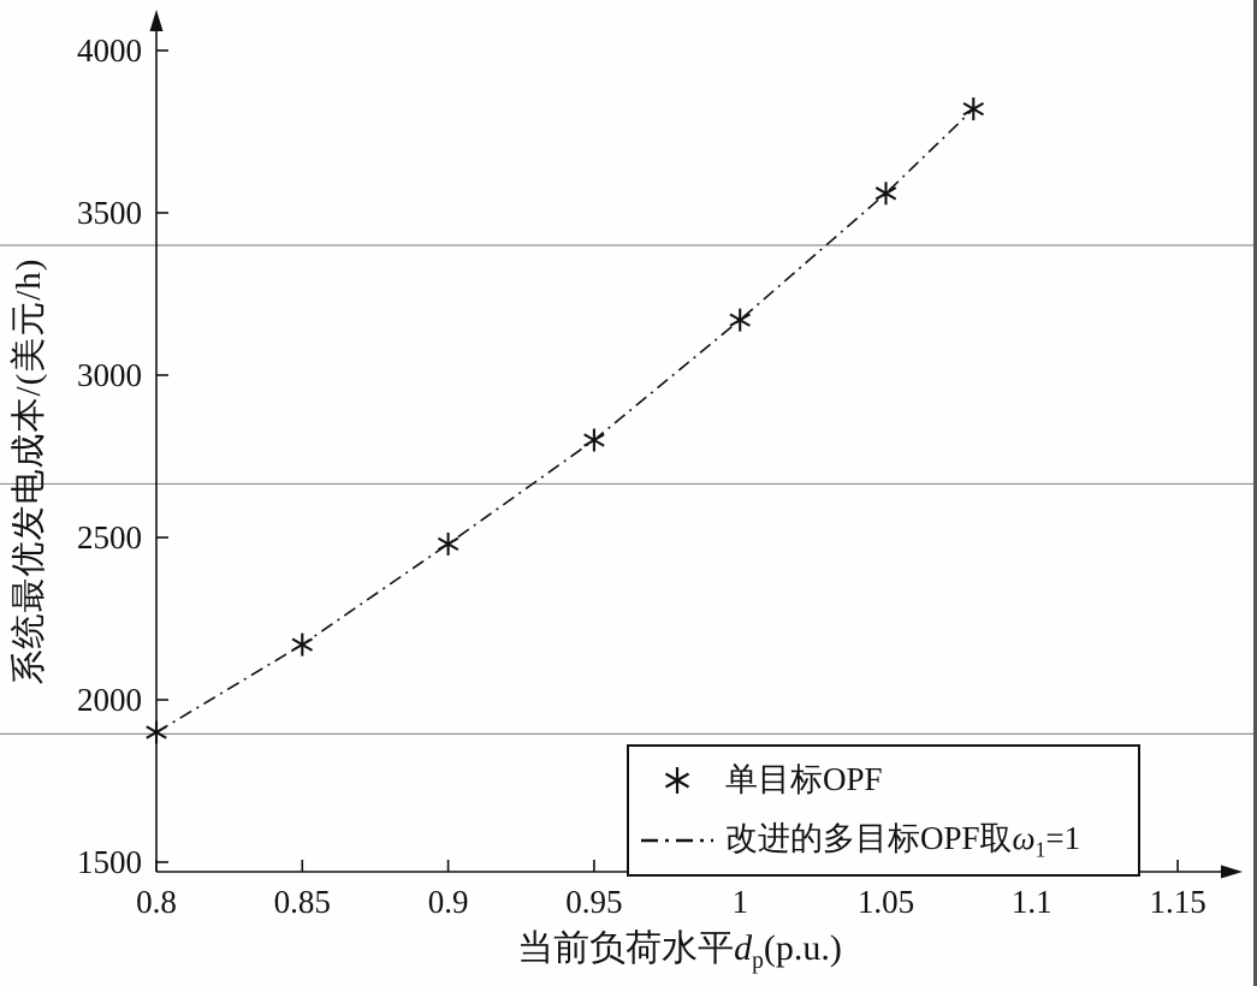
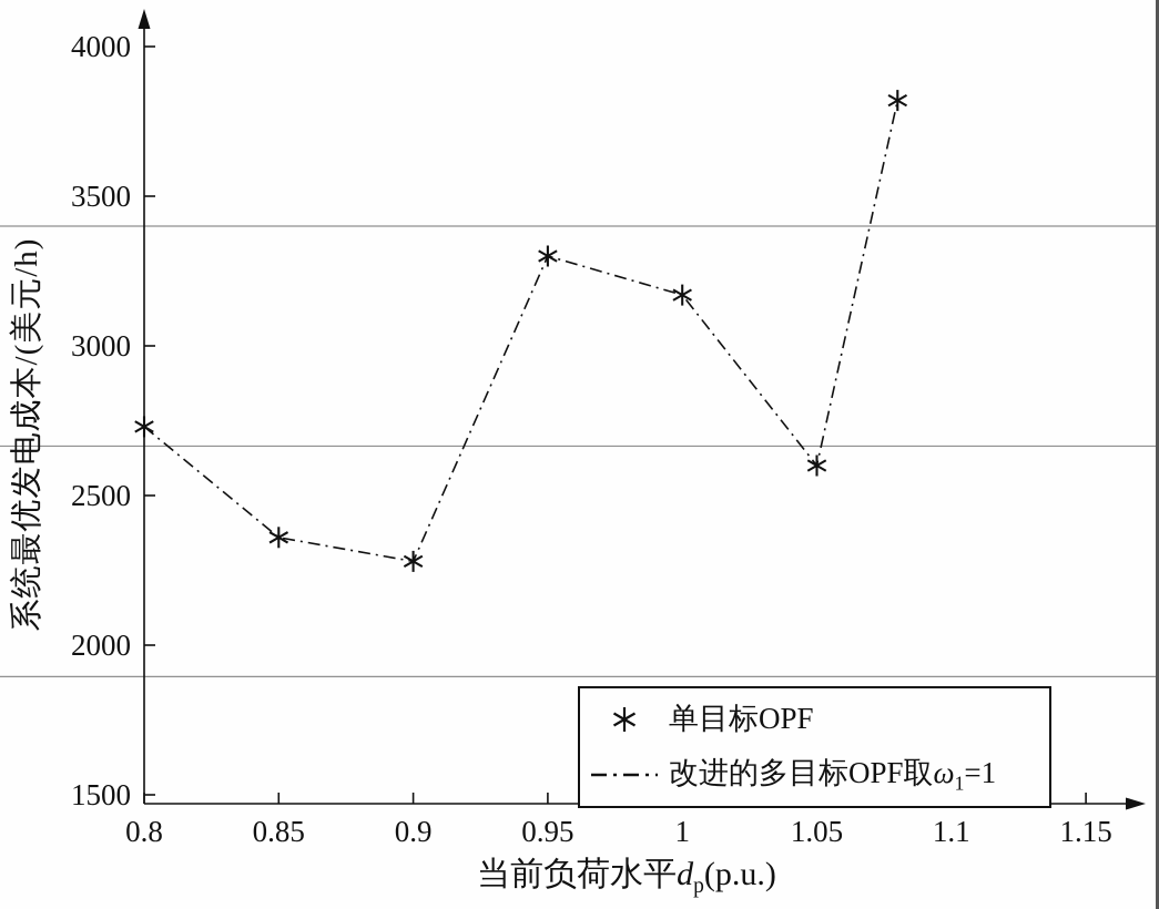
0.8: 1900 -> 2730
0.85: 2170 -> 2360
0.9: 2480 -> 2280
0.95: 2800 -> 3300
1.05: 3560 -> 2600
